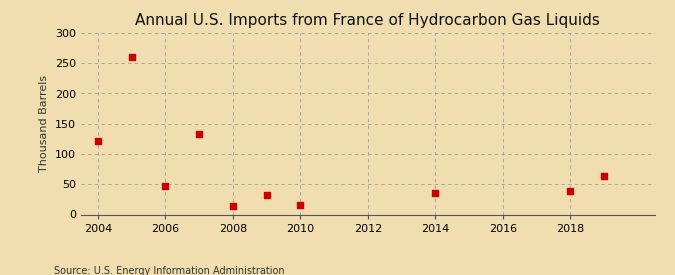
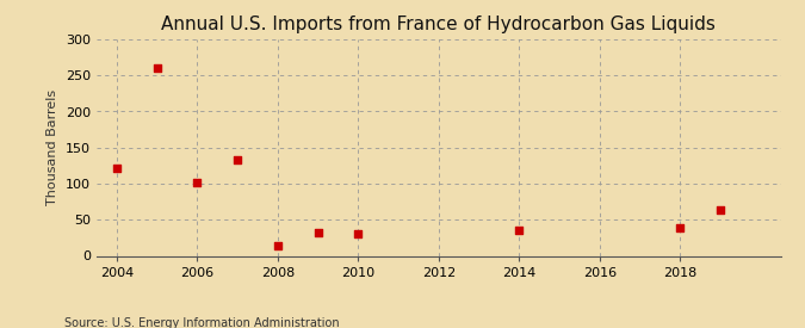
2006: 47 -> 102
2010: 15 -> 30
